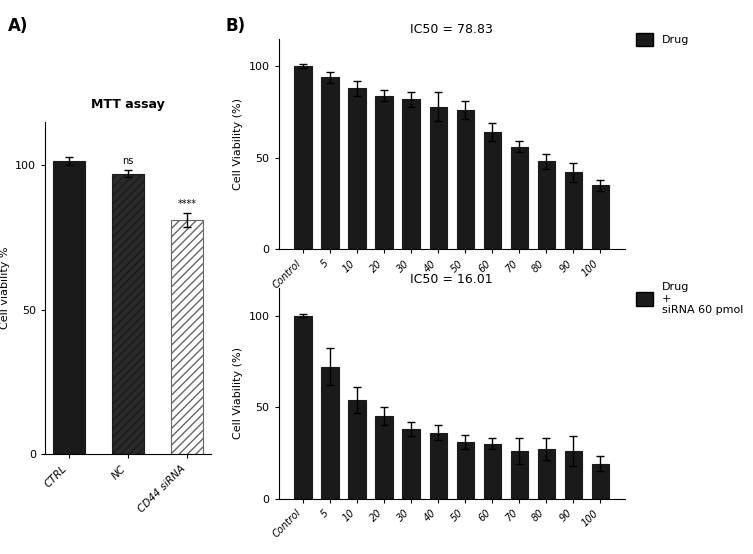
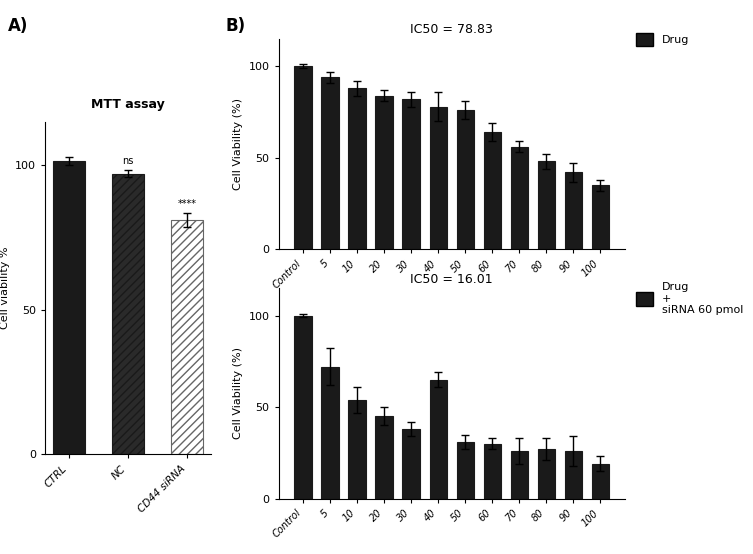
IC50 = 16.01/40: 36 -> 65
